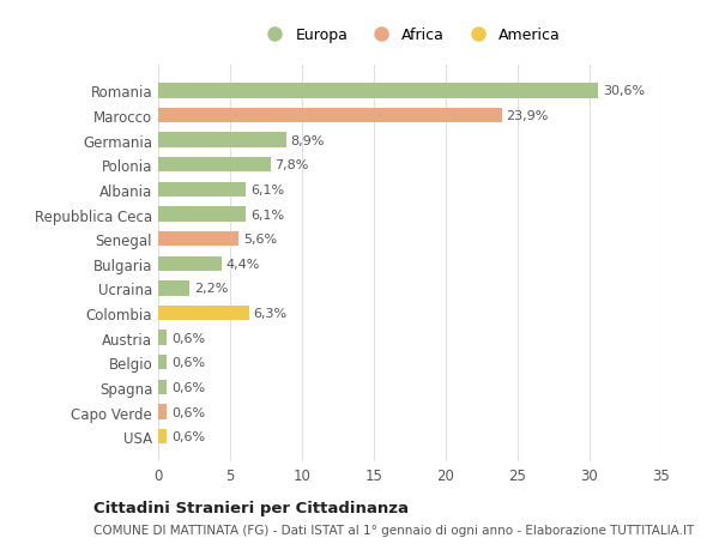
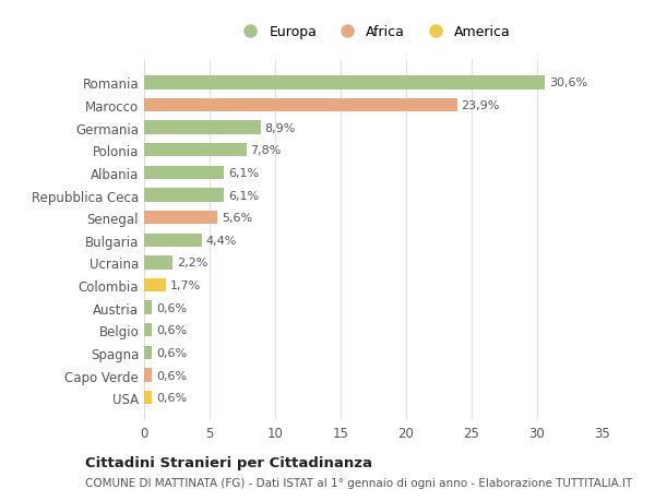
Colombia: 6,3% -> 1,7%
